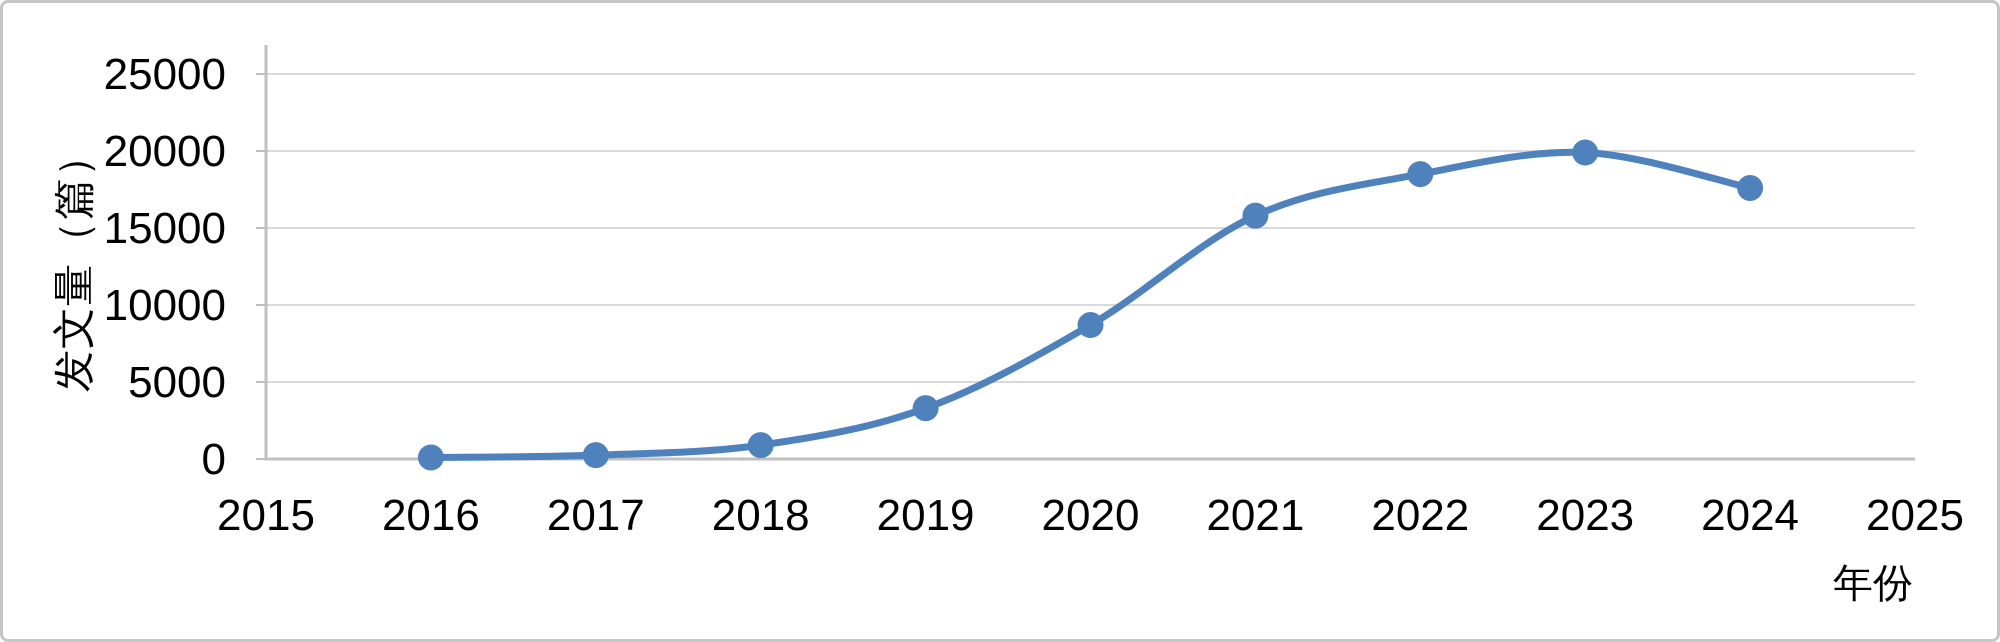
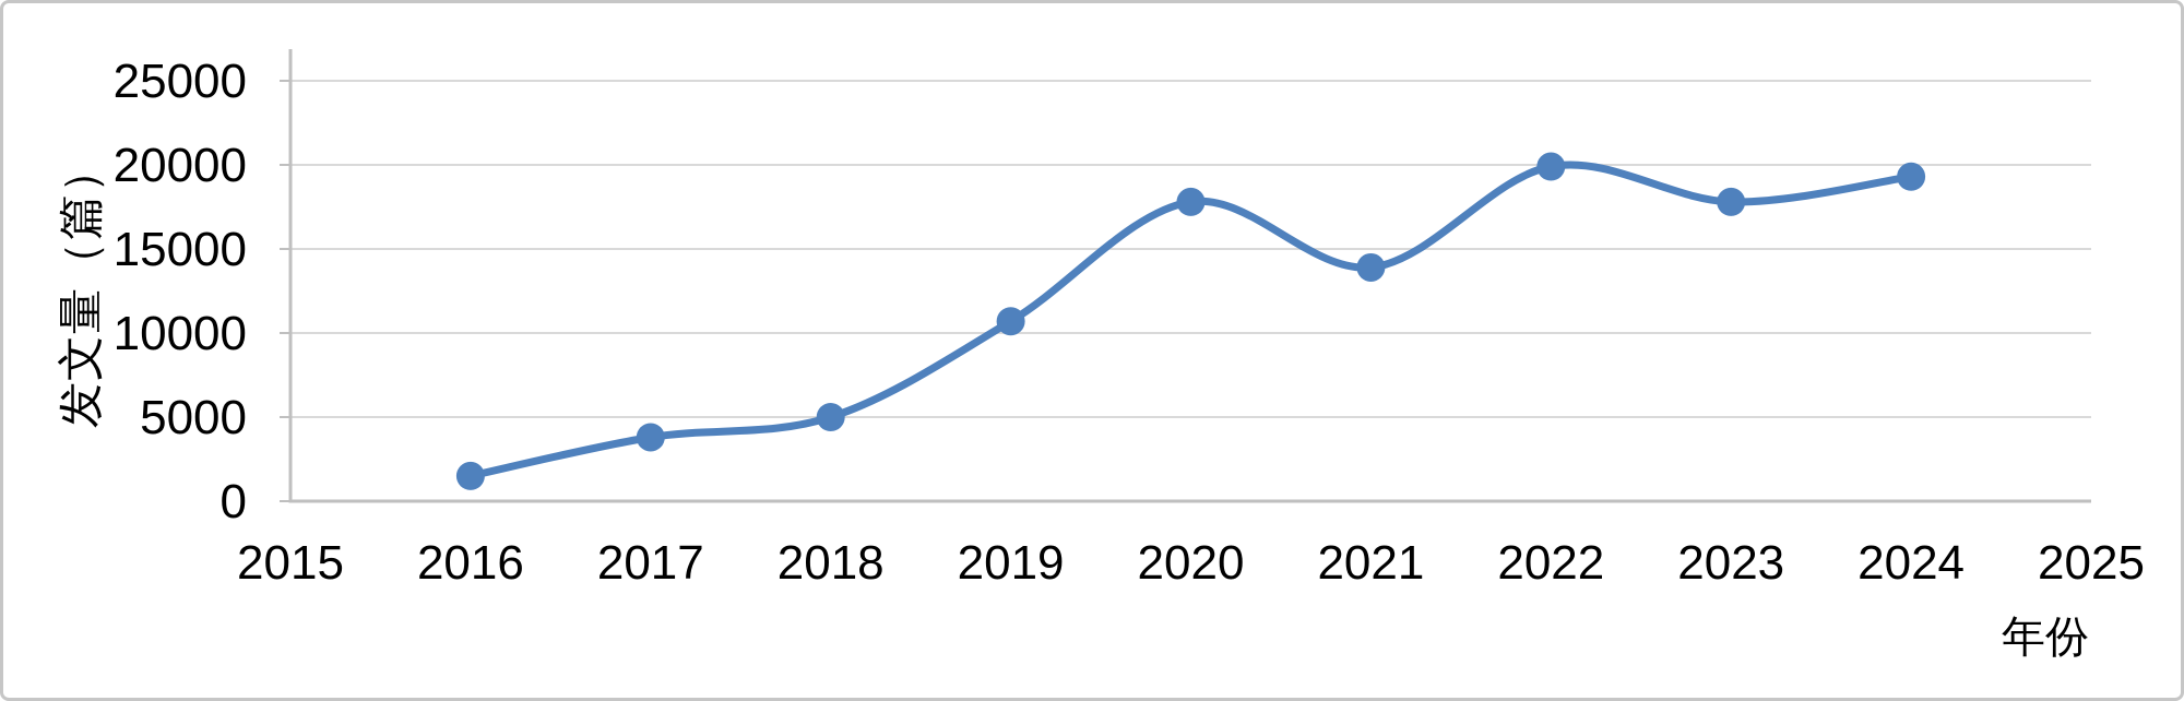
2016: 100 -> 1500
2017: 200 -> 3800
2018: 900 -> 5000
2019: 3300 -> 10700
2020: 8700 -> 17800
2021: 15800 -> 13900
2022: 18500 -> 19900
2023: 19900 -> 17800
2024: 17600 -> 19300
